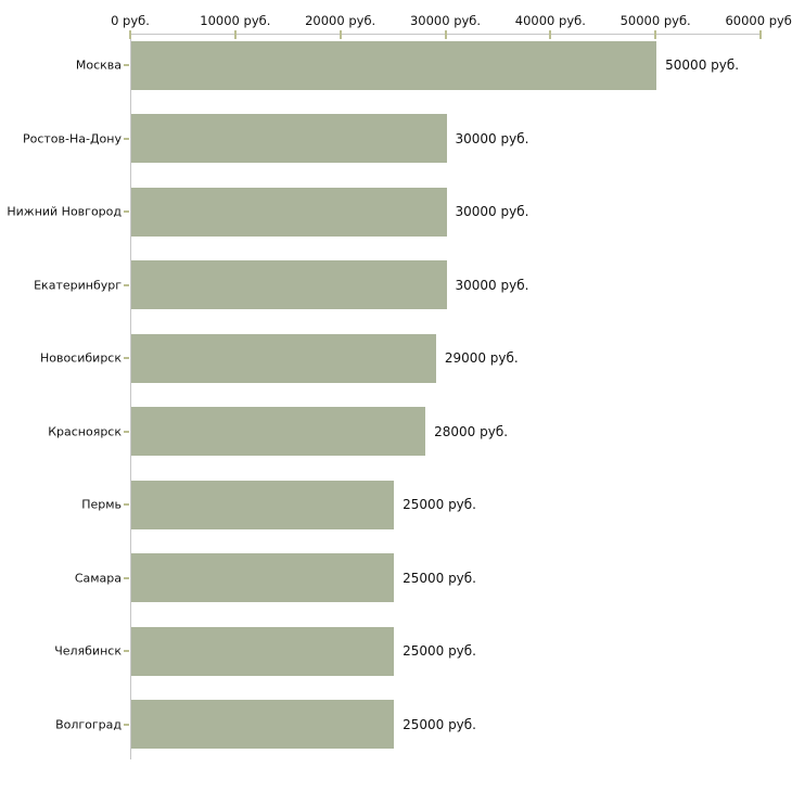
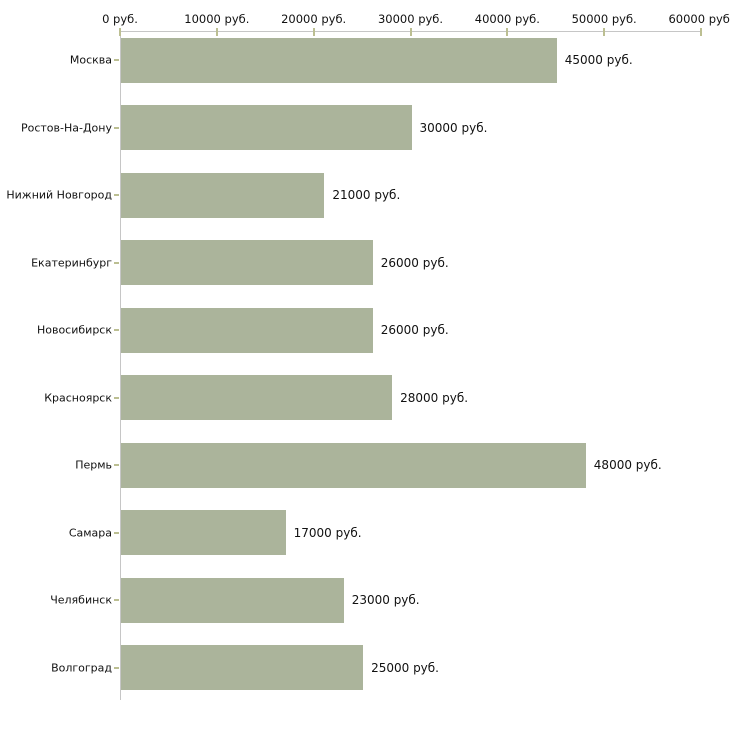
Москва: 50000 -> 45000
Нижний Новгород: 30000 -> 21000
Екатеринбург: 30000 -> 26000
Новосибирск: 29000 -> 26000
Пермь: 25000 -> 48000
Самара: 25000 -> 17000
Челябинск: 25000 -> 23000
